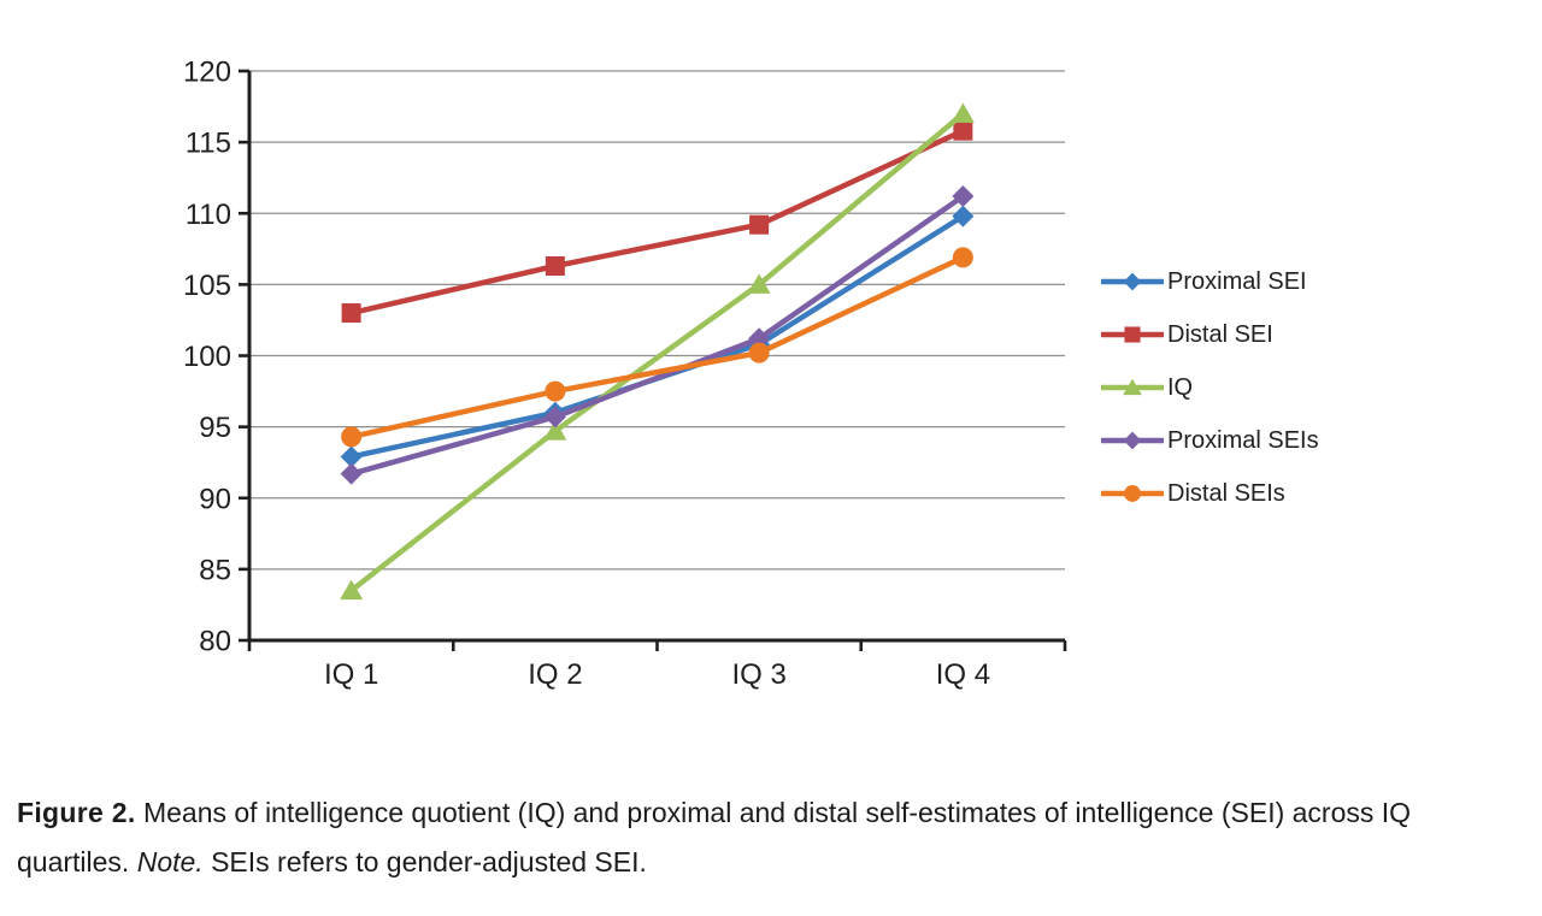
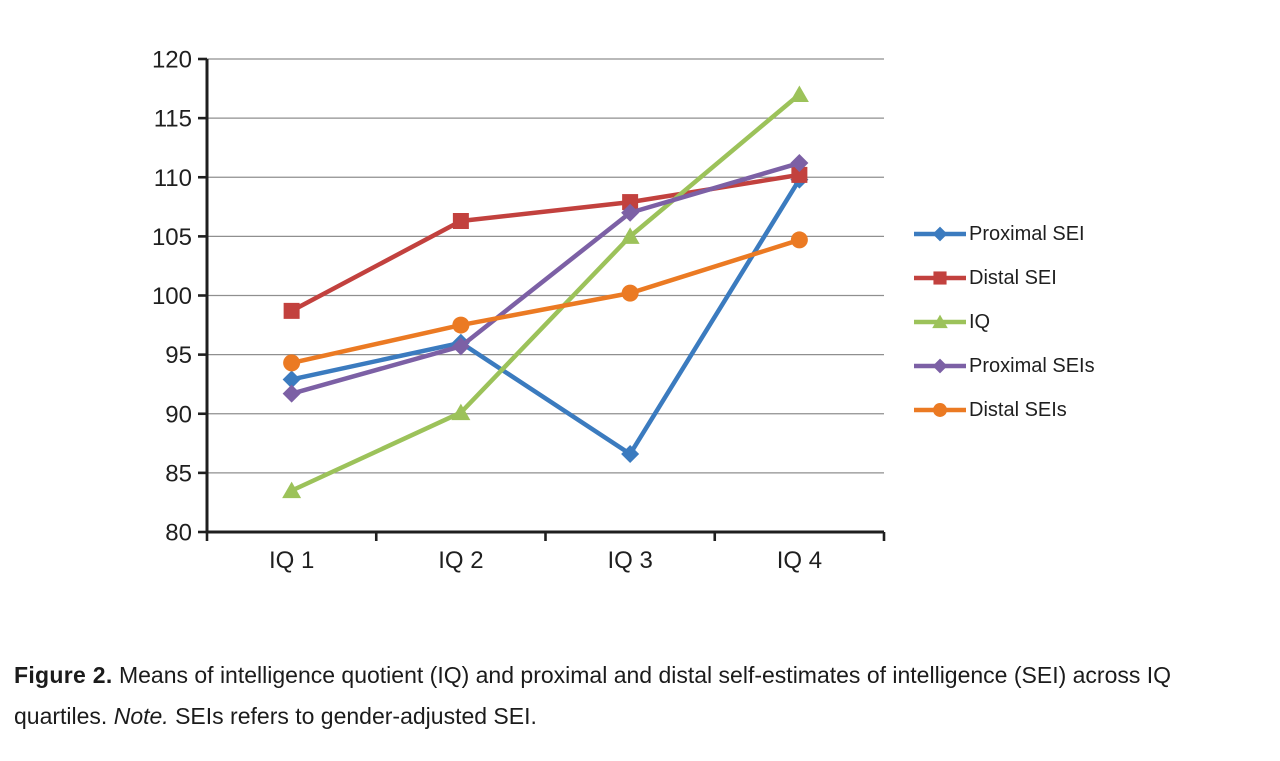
Distal SEI/IQ 1: 103.0 -> 98.7
IQ/IQ 2: 94.7 -> 90.1
Proximal SEI/IQ 3: 100.8 -> 86.6
Distal SEI/IQ 3: 109.2 -> 107.9
Proximal SEIs/IQ 3: 101.2 -> 107.0
Distal SEI/IQ 4: 115.8 -> 110.2
Distal SEIs/IQ 4: 106.9 -> 104.7
